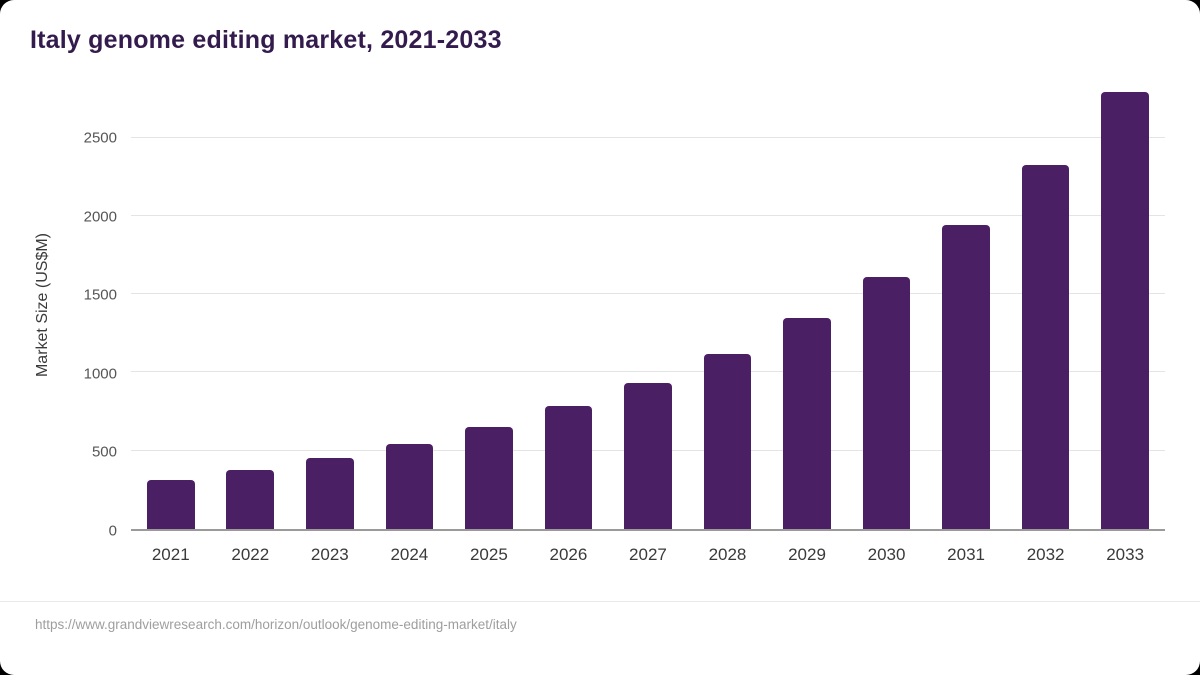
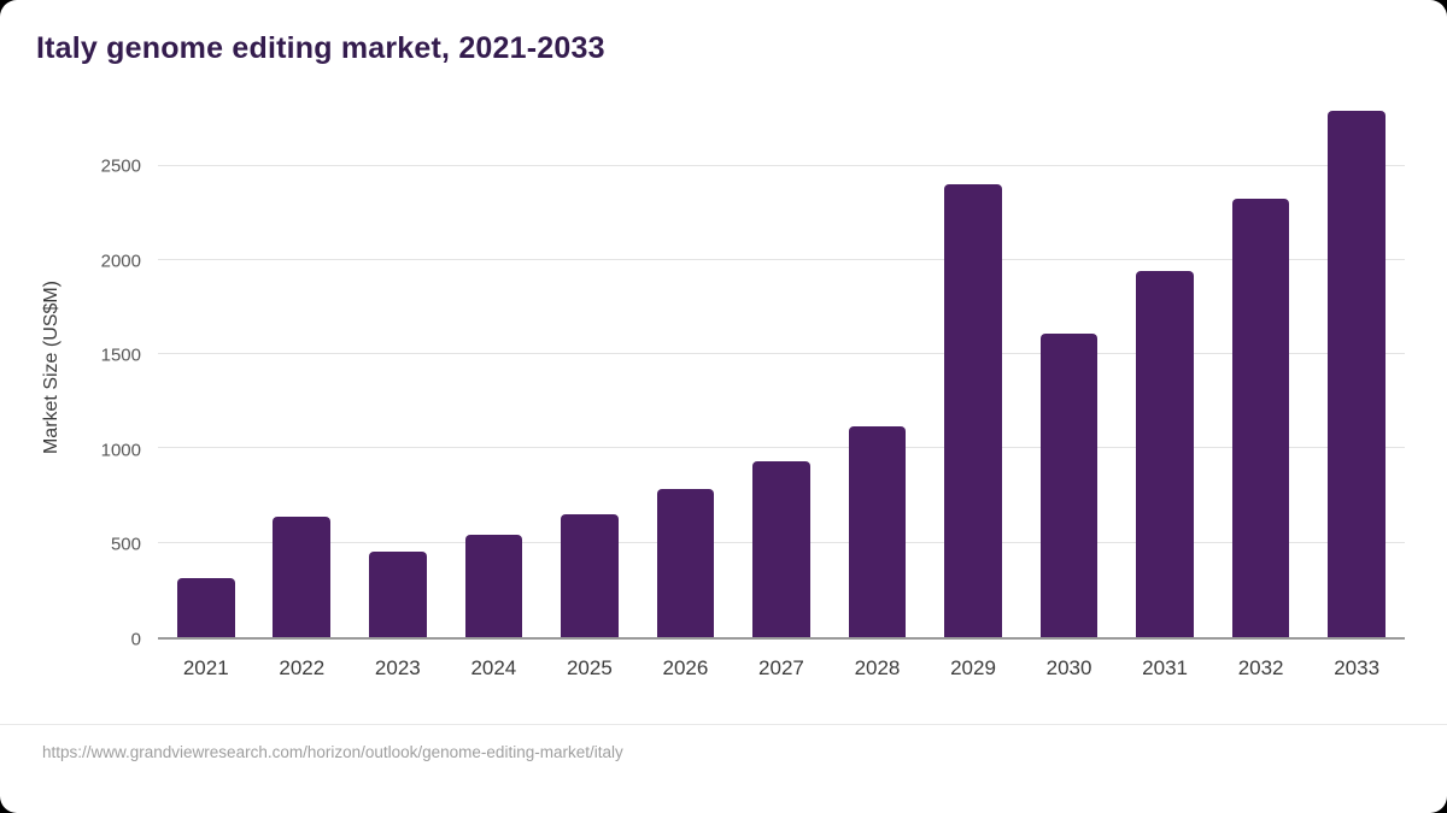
2022: 380 -> 640
2029: 1340 -> 2400
